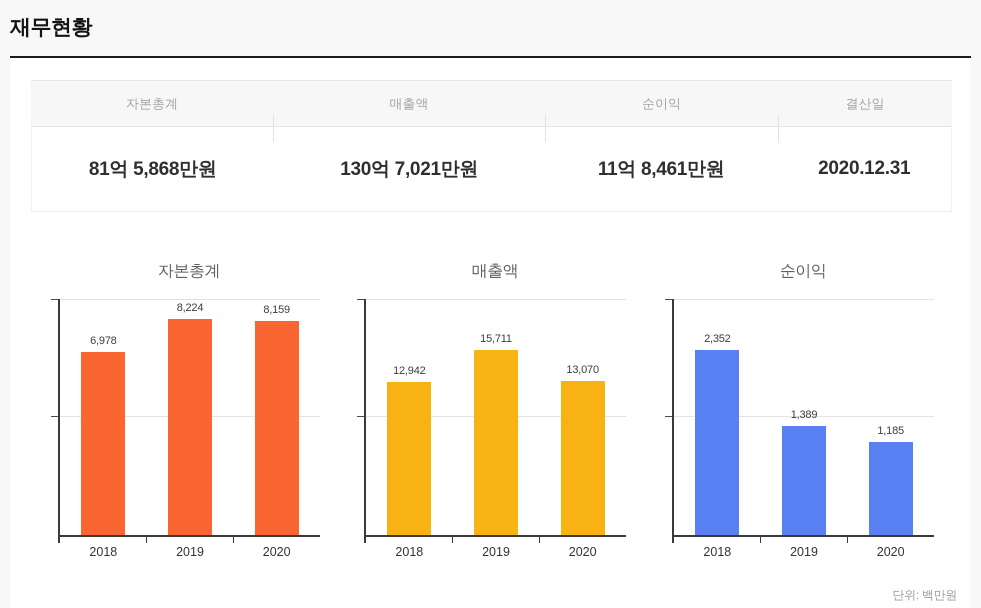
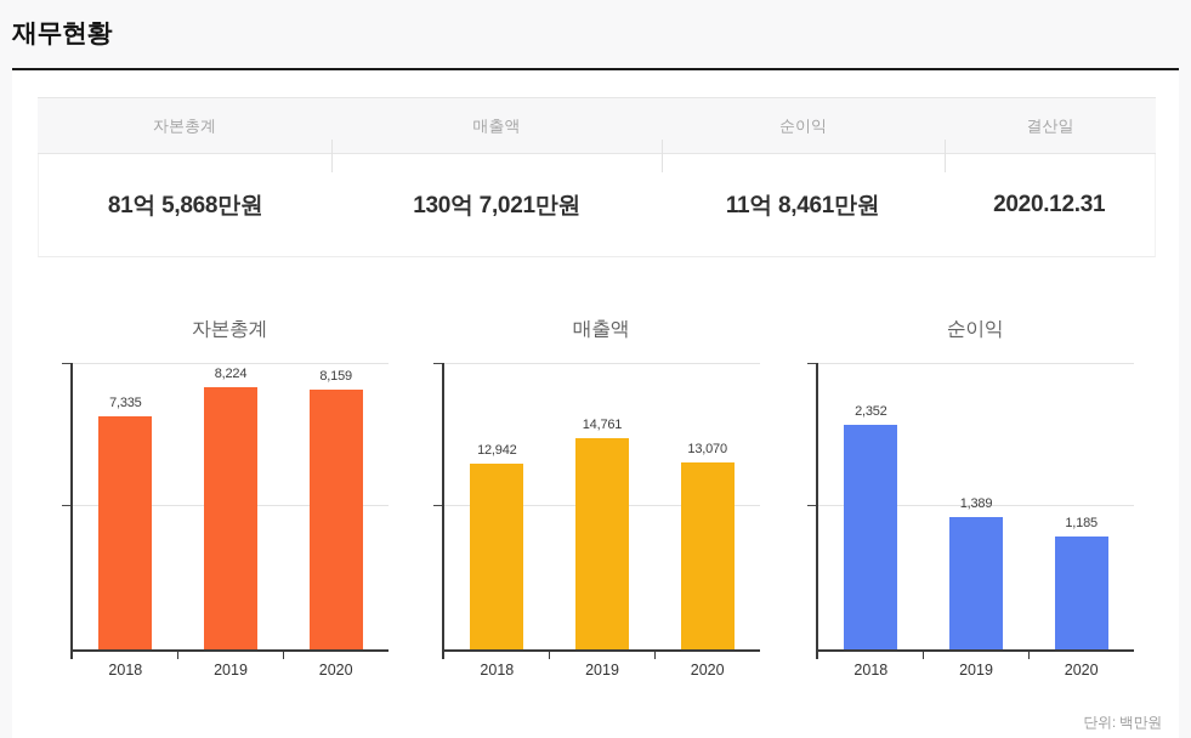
자본총계/2018: 6,978 -> 7,335
매출액/2019: 15,711 -> 14,761
